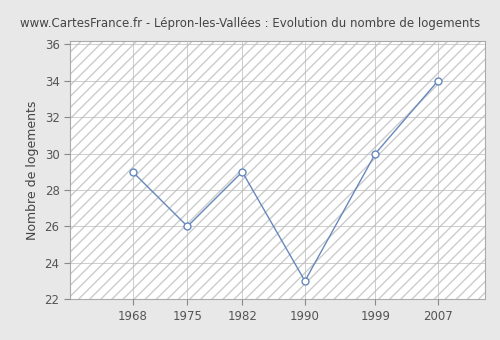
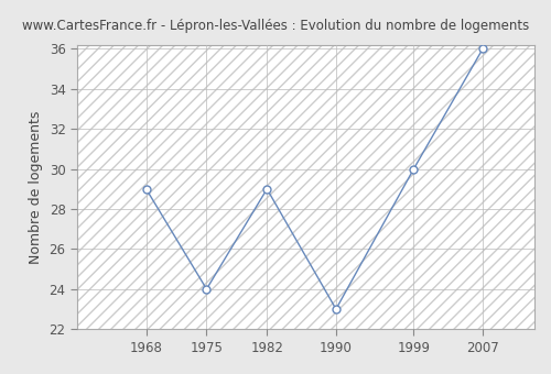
1975: 26 -> 24
2007: 34 -> 36
